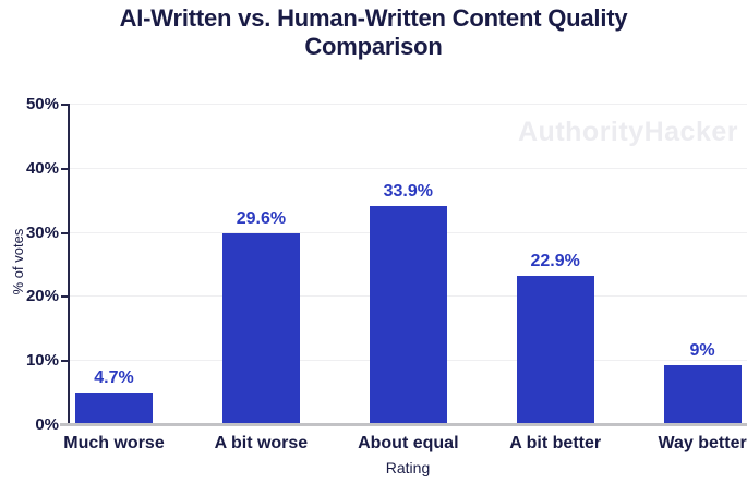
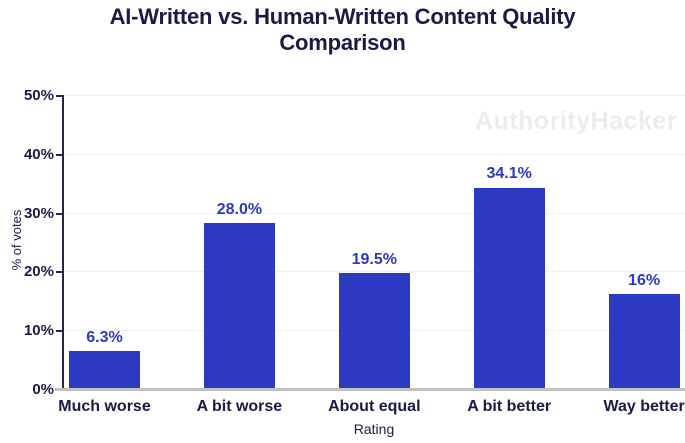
Much worse: 4.7% -> 6.3%
A bit worse: 29.6% -> 28.0%
About equal: 33.9% -> 19.5%
A bit better: 22.9% -> 34.1%
Way better: 9% -> 16%
